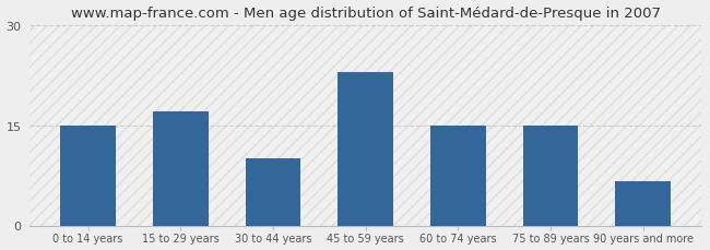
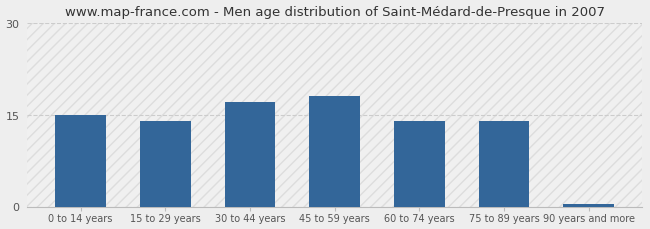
15 to 29 years: 17.0 -> 14.0
30 to 44 years: 10.0 -> 17.0
45 to 59 years: 23.0 -> 18.0
60 to 74 years: 15.0 -> 14.0
75 to 89 years: 15.0 -> 14.0
90 years and more: 6.6 -> 0.4
